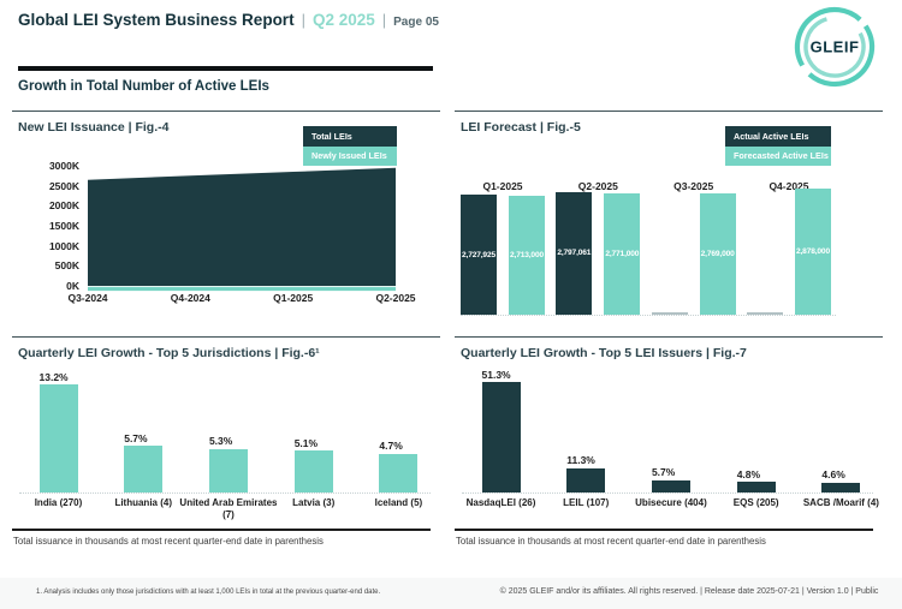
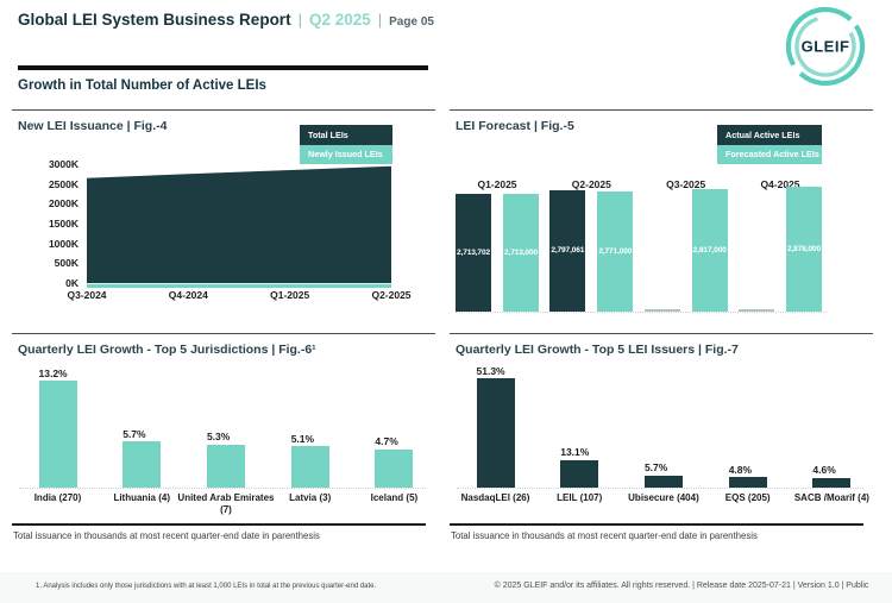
LEI Forecast | Fig.-5/Actual Active LEIs/Q1-2025: 2,727,925 -> 2,713,702
LEI Forecast | Fig.-5/Forecasted Active LEIs/Q3-2025: 2,769,000 -> 2,817,000
Quarterly LEI Growth - Top 5 LEI Issuers | Fig.-7/LEIL (107): 11.3% -> 13.1%
